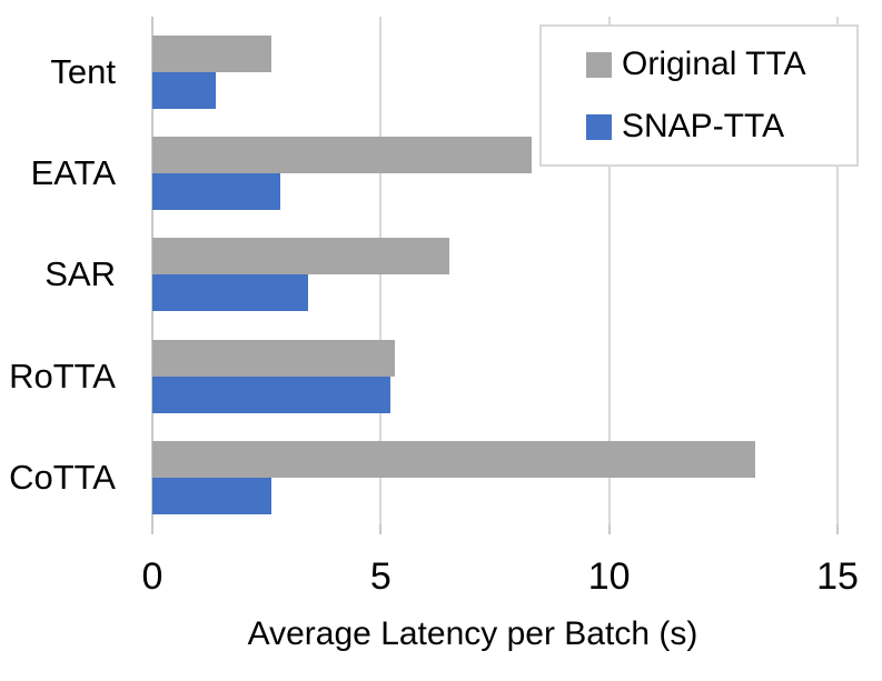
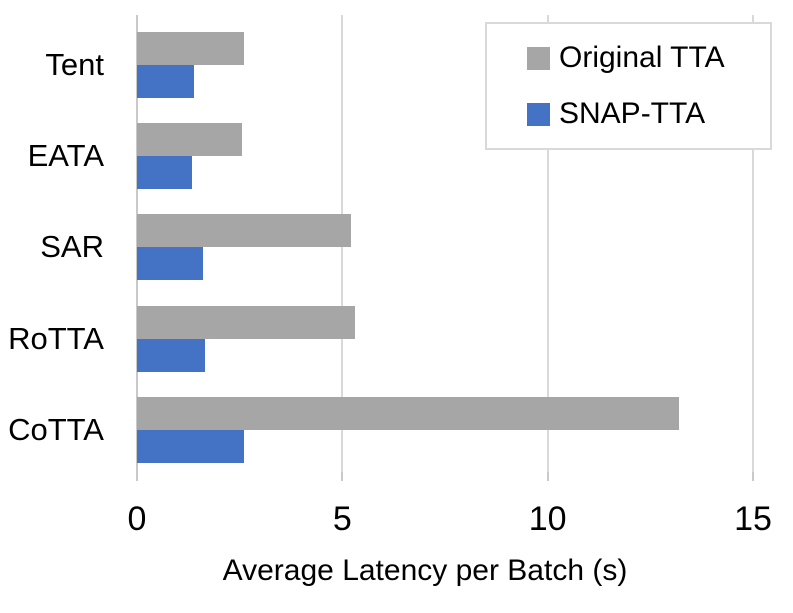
Original TTA/EATA: 8.3 -> 2.5
SNAP-TTA/EATA: 2.8 -> 1.4
Original TTA/SAR: 6.5 -> 5.2
SNAP-TTA/SAR: 3.4 -> 1.6
SNAP-TTA/RoTTA: 5.2 -> 1.6
